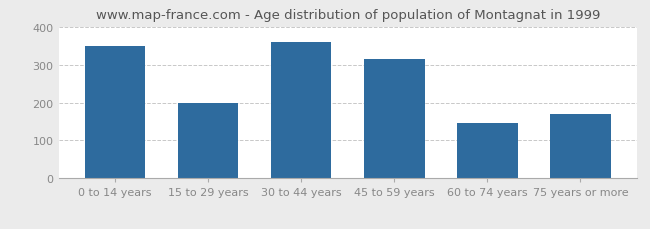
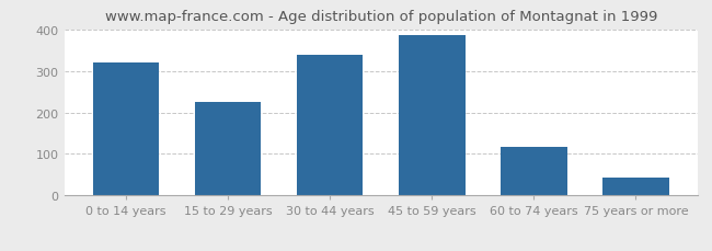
0 to 14 years: 350 -> 320
15 to 29 years: 200 -> 226
30 to 44 years: 360 -> 338
45 to 59 years: 315 -> 385
60 to 74 years: 145 -> 117
75 years or more: 170 -> 42
